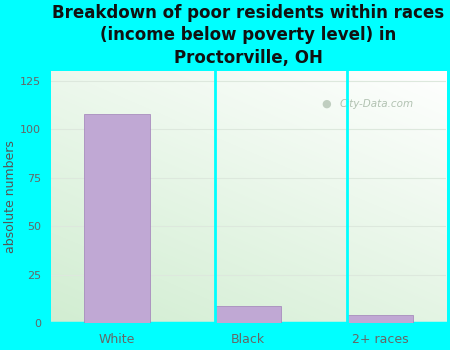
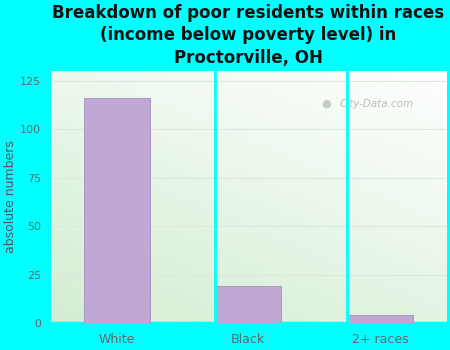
White: 108 -> 116
Black: 9 -> 19
